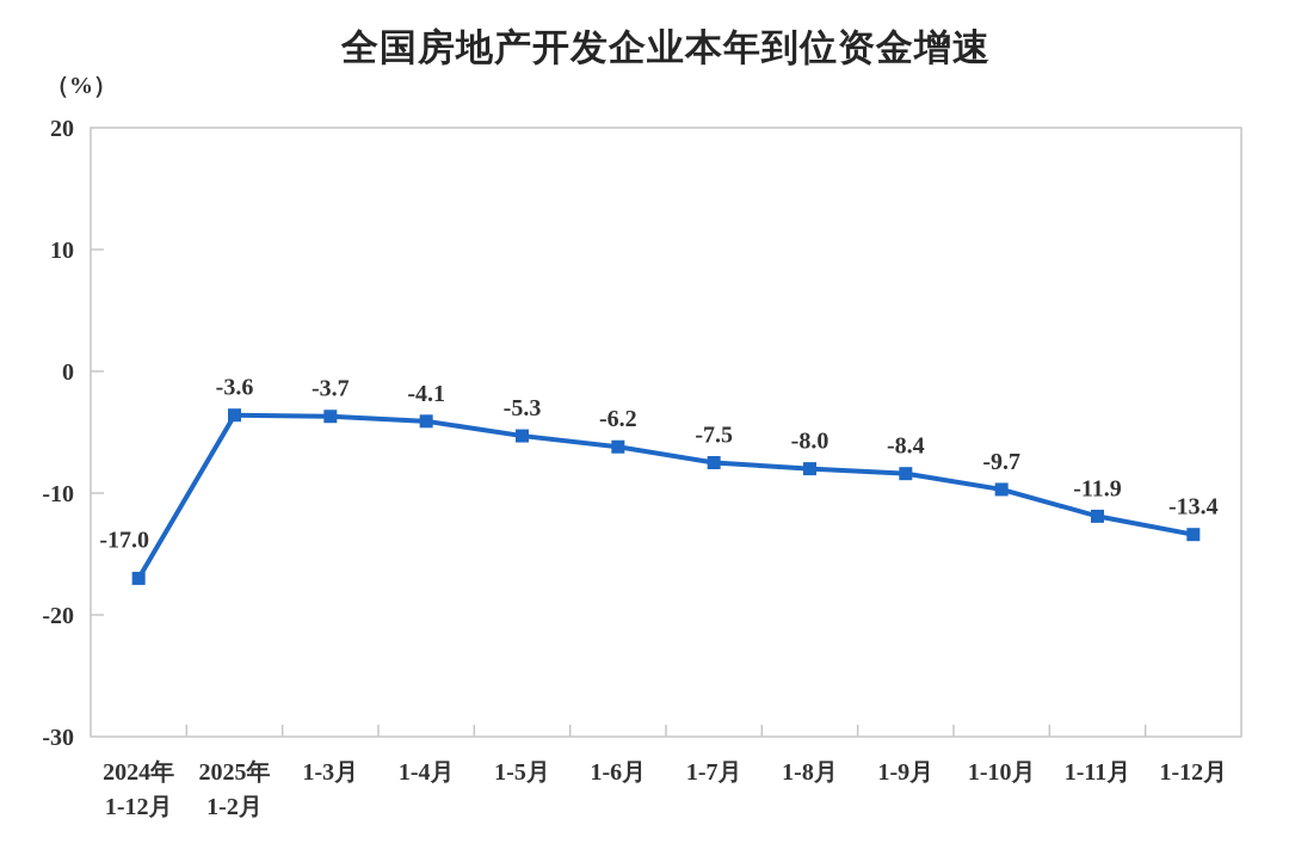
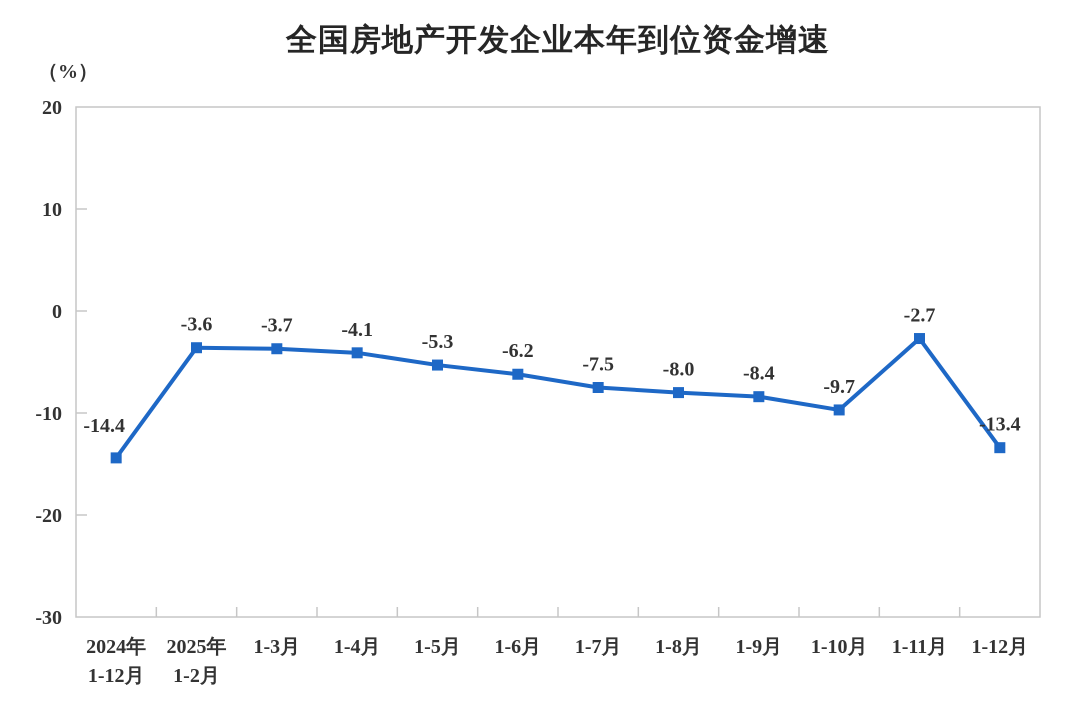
2024年 1-12月: -17.0 -> -14.4
1-11月: -11.9 -> -2.7
